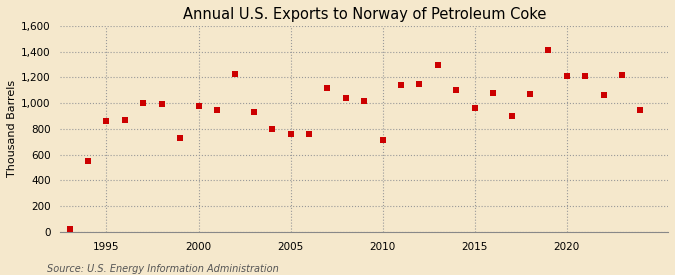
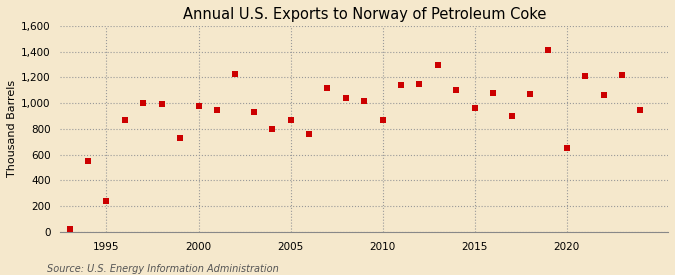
1995: 860 -> 240
2005: 760 -> 870
2010: 710 -> 870
2020: 1,210 -> 650
